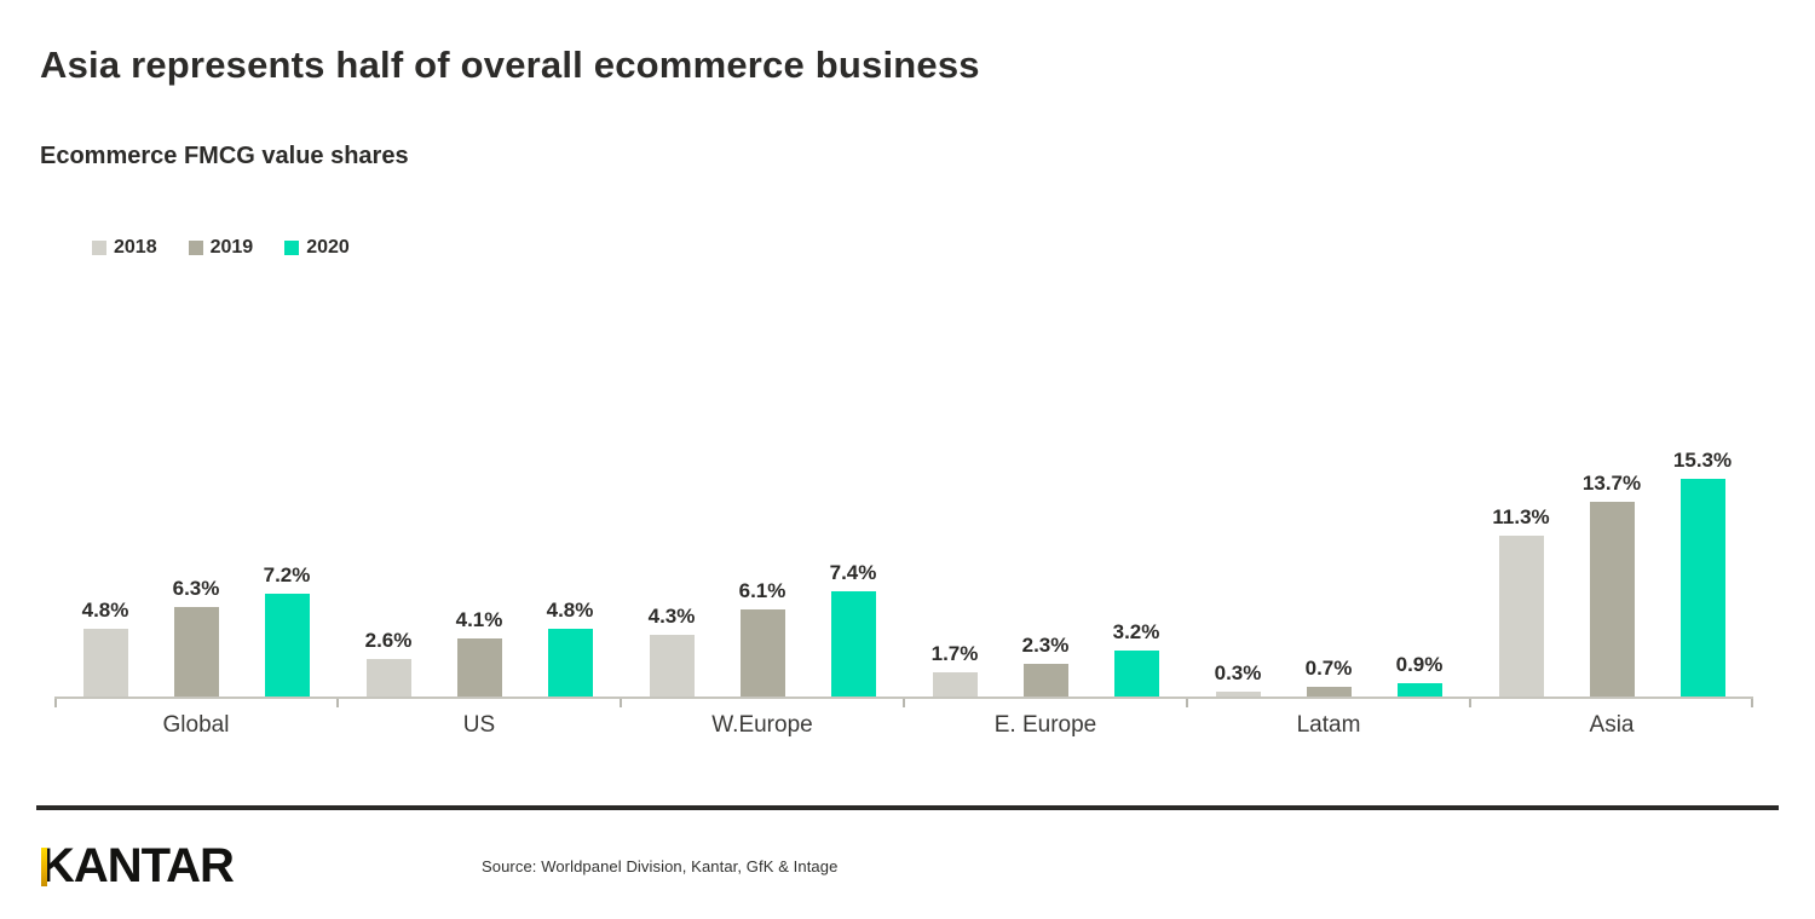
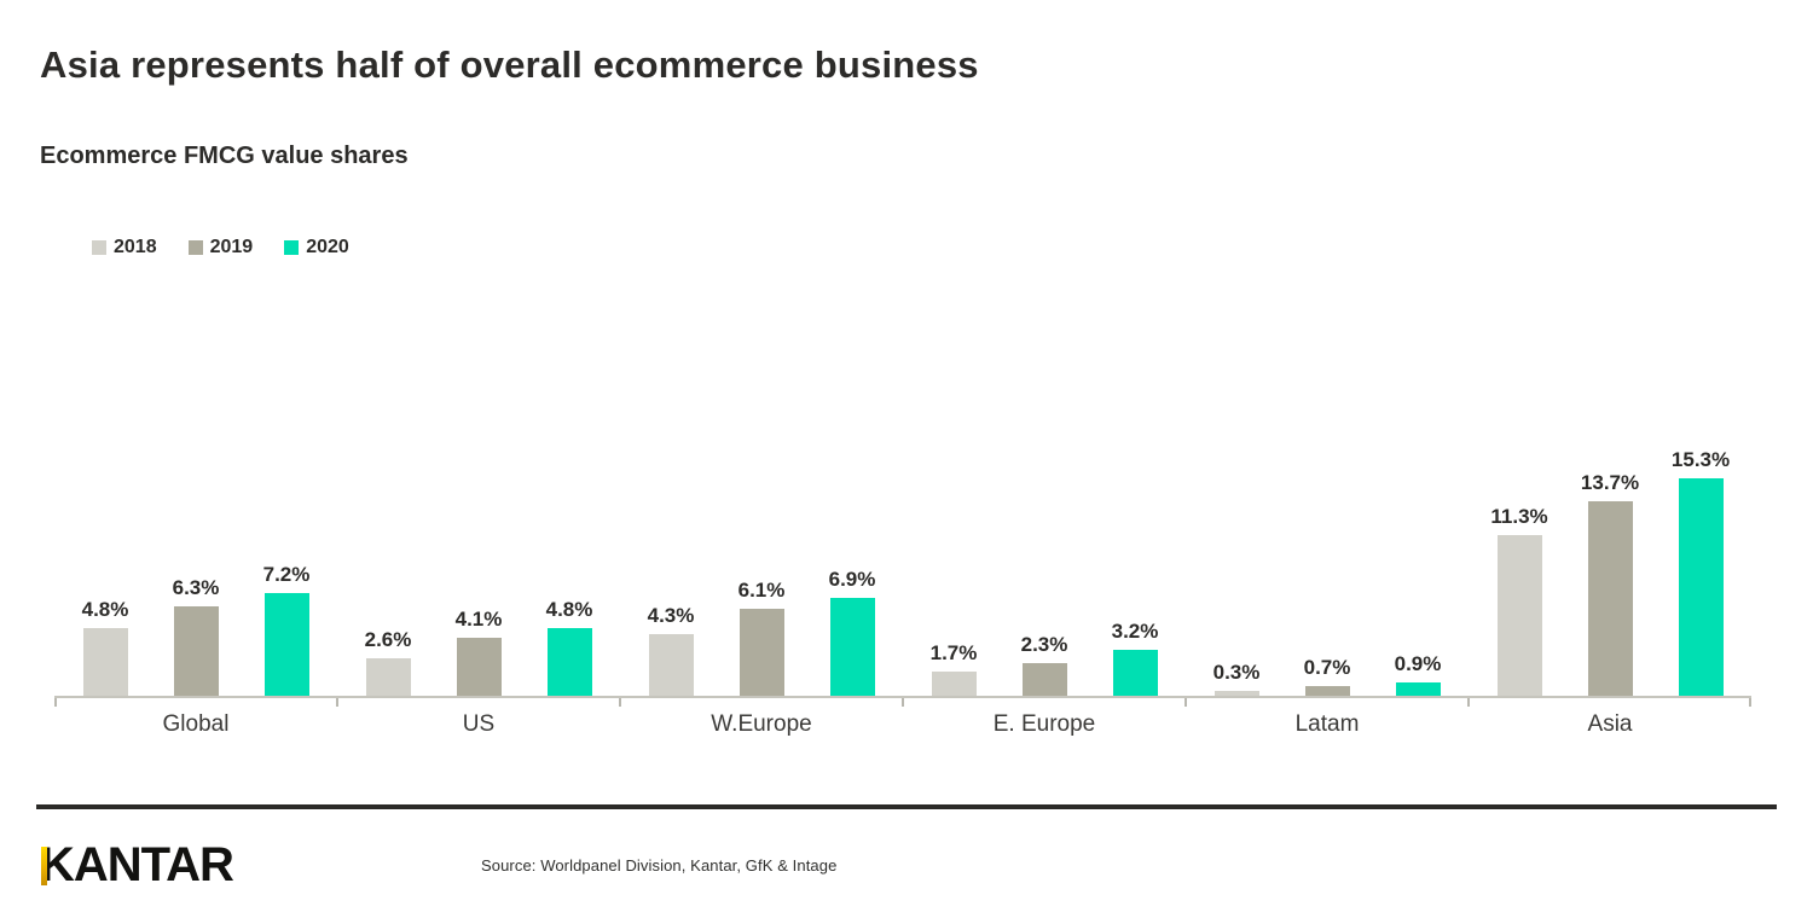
2020/W.Europe: 7.4% -> 6.9%
